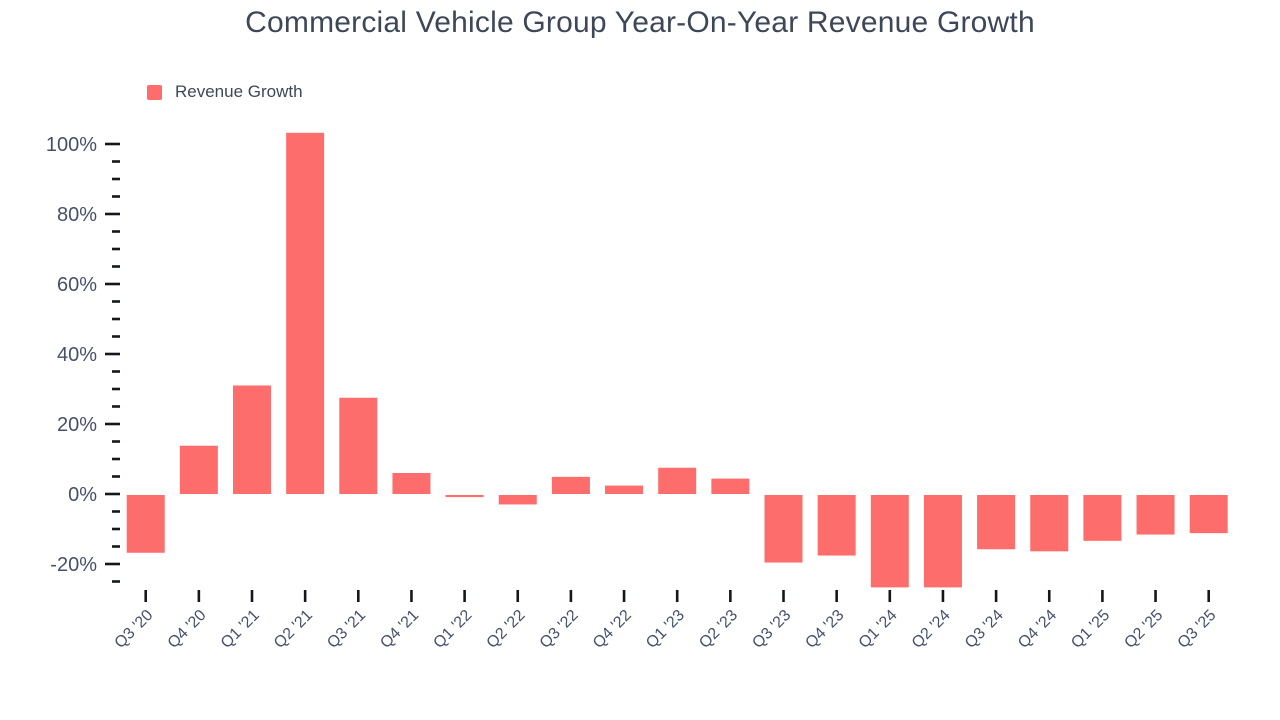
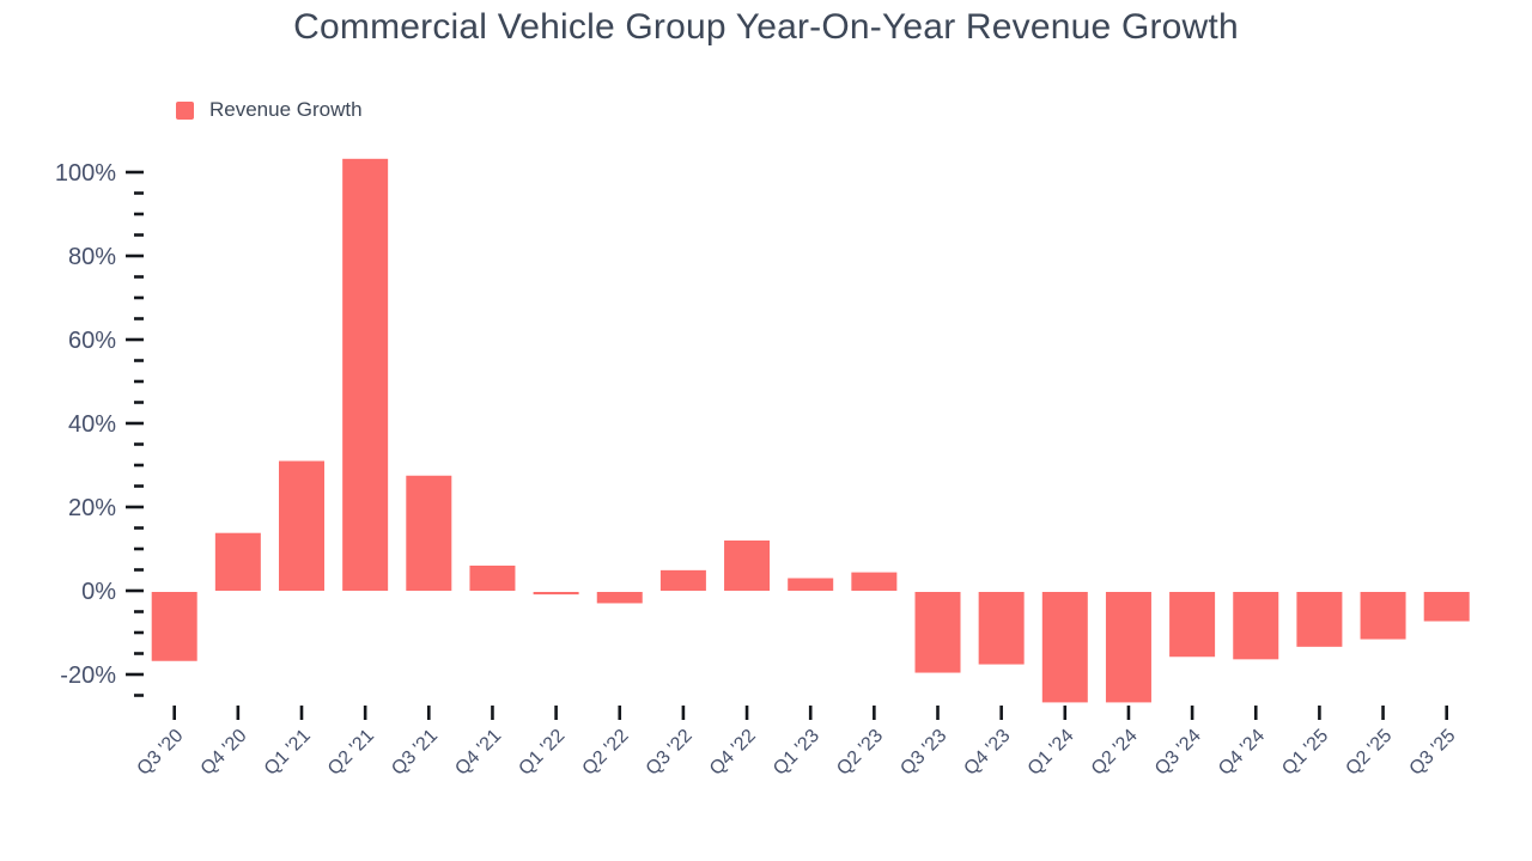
Q4 '22: 2% -> 12%
Q1 '23: 8% -> 3%
Q3 '25: -11% -> -7%
